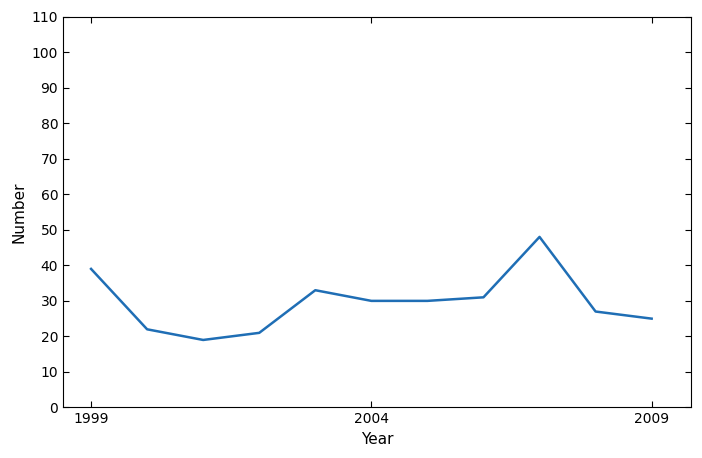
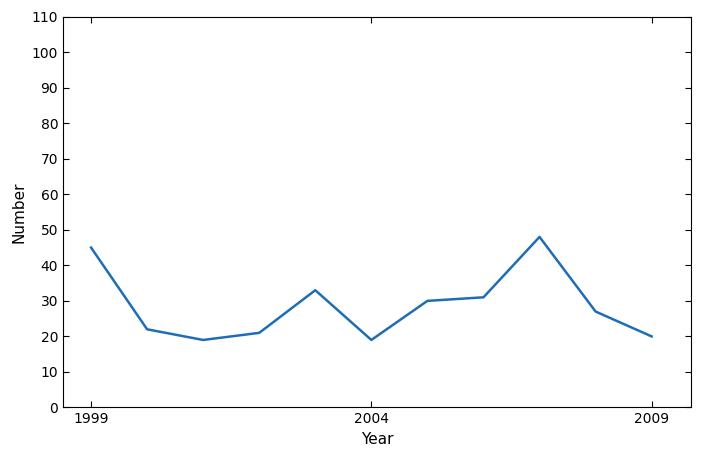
1999: 39 -> 45
2004: 30 -> 19
2009: 25 -> 20
